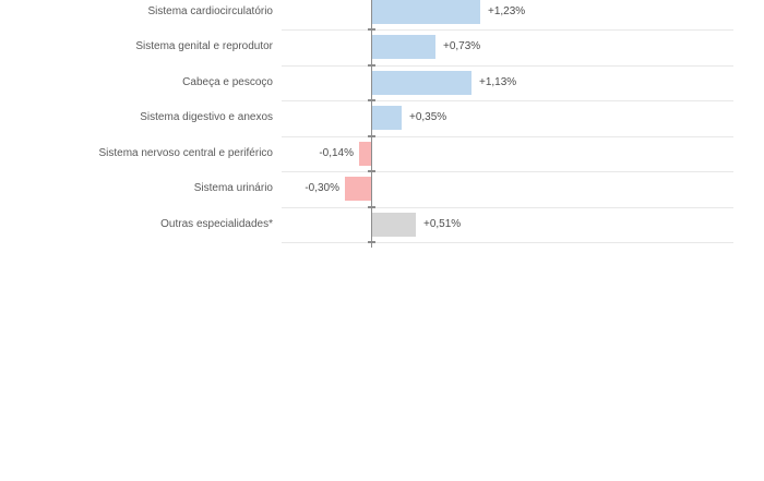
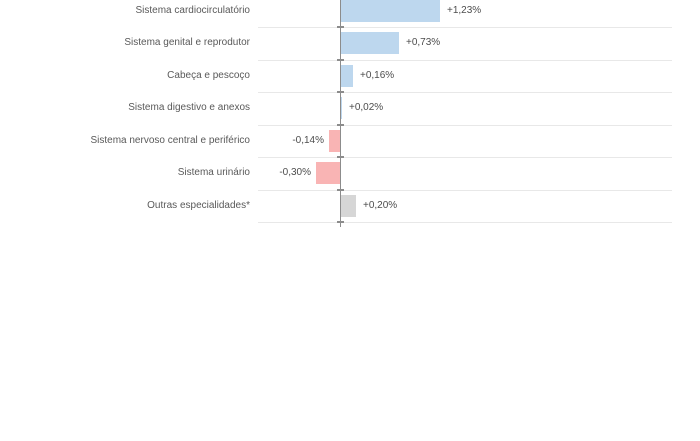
Cabeça e pescoço: +1,13% -> +0,16%
Sistema digestivo e anexos: +0,35% -> +0,02%
Outras especialidades*: +0,51% -> +0,20%
